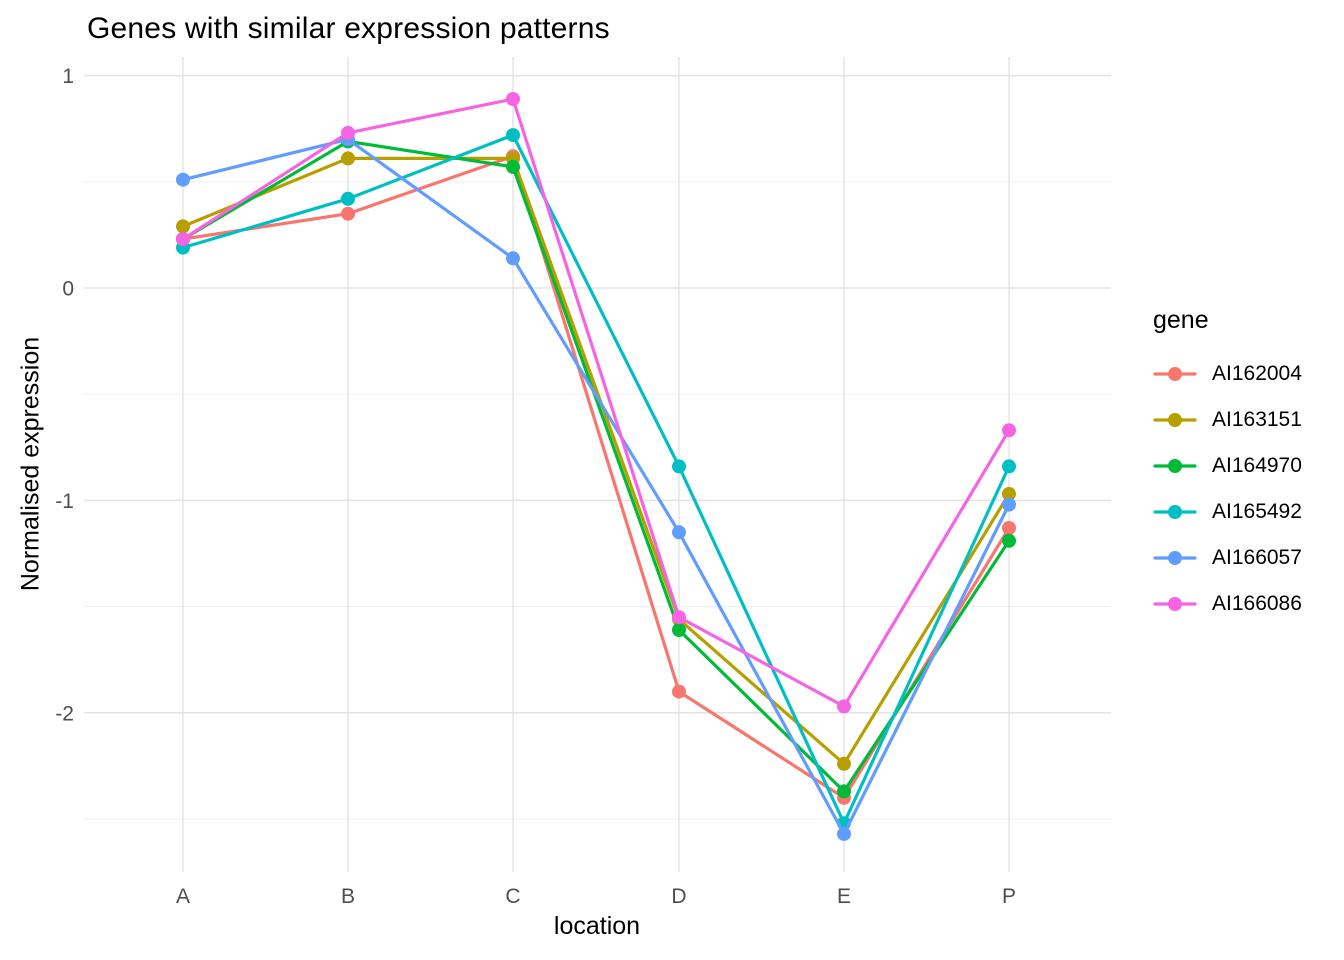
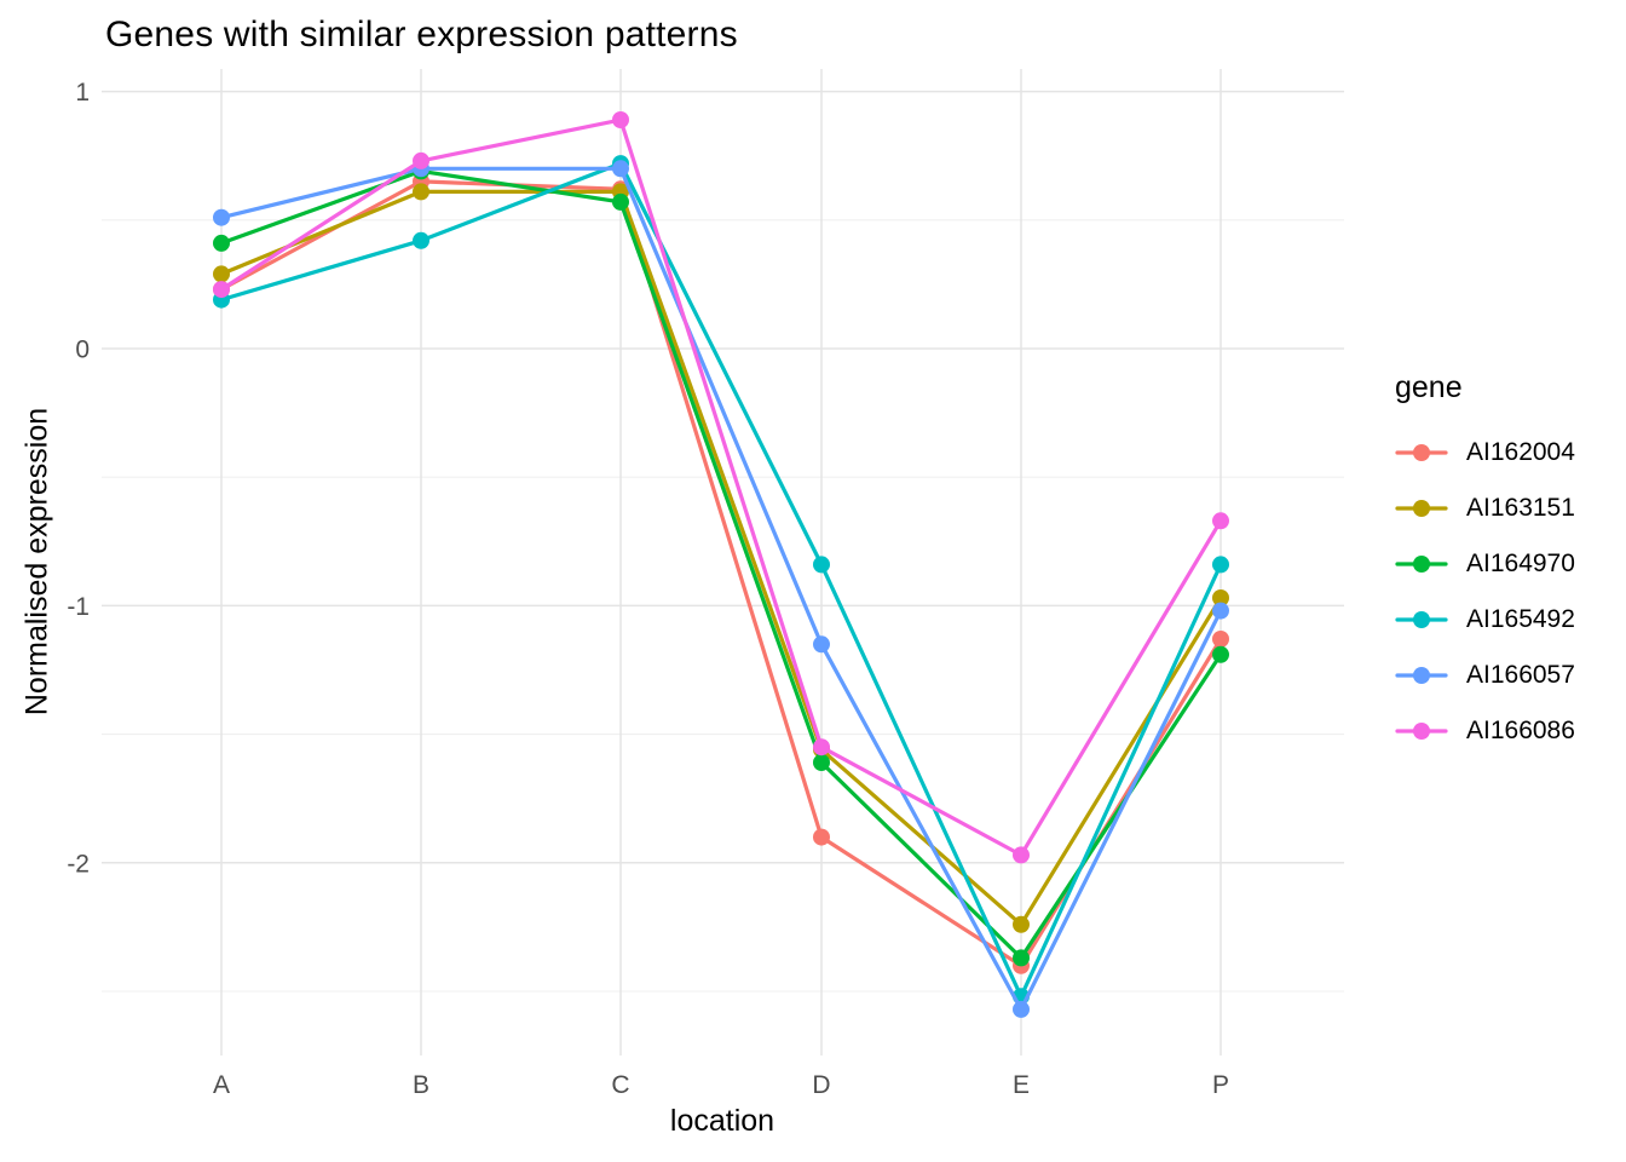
AI164970/A: 0.23 -> 0.41
AI162004/B: 0.35 -> 0.65
AI166057/C: 0.14 -> 0.70
